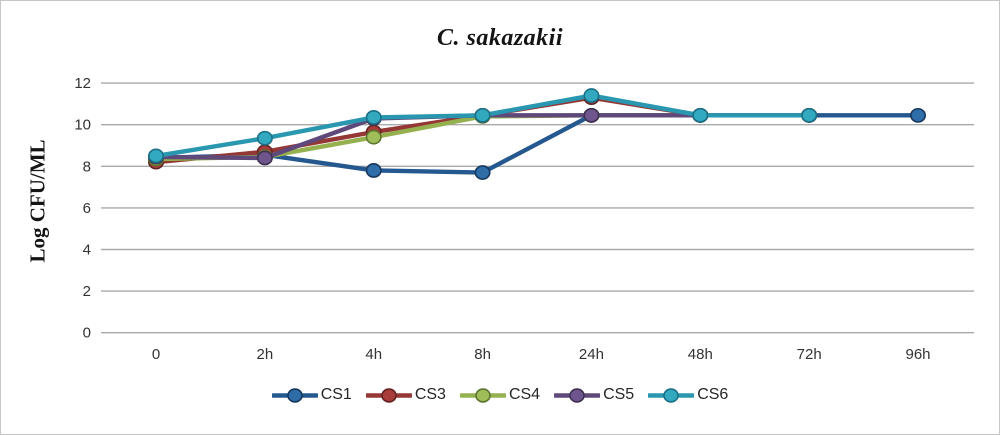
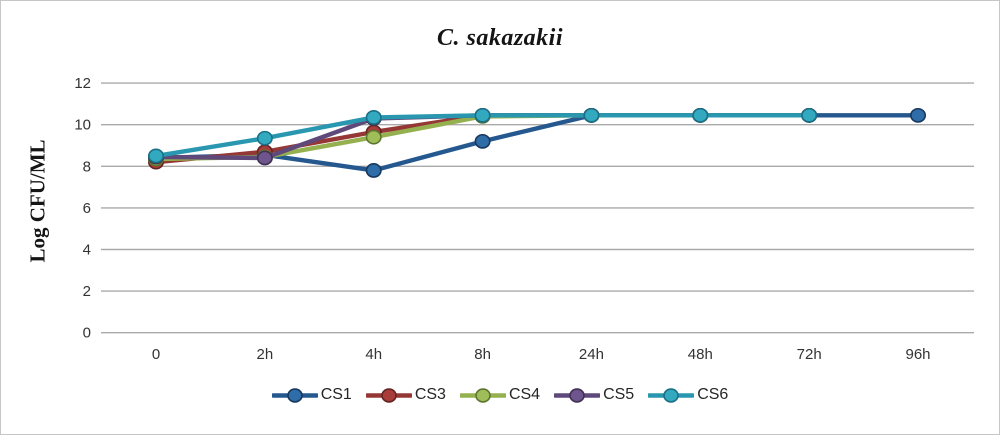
CS1/8h: 7.7 -> 9.2
CS3/24h: 11.3 -> 10.4
CS6/24h: 11.4 -> 10.4
